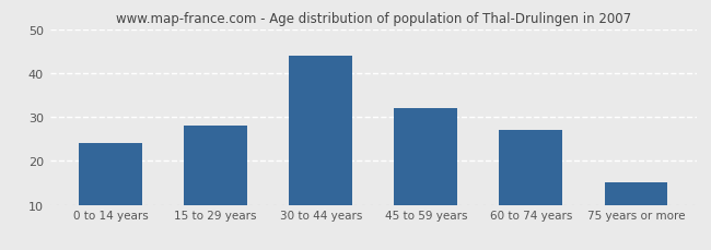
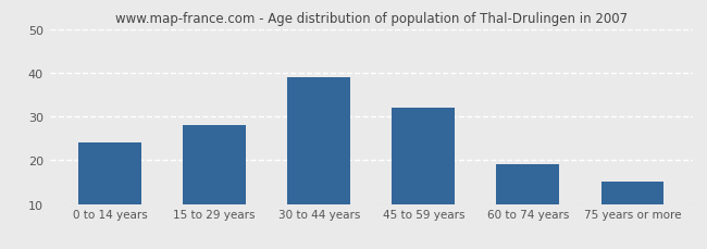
30 to 44 years: 44 -> 39
60 to 74 years: 27 -> 19
